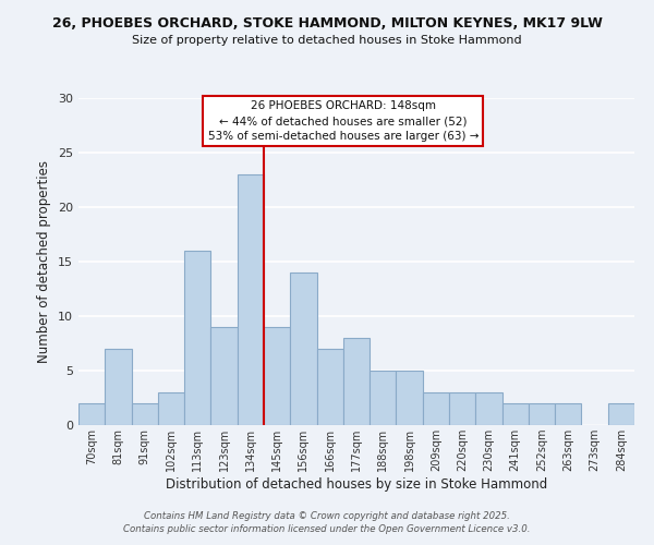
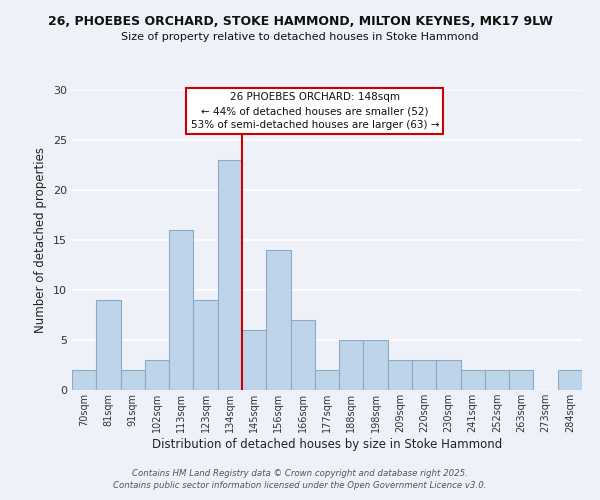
81sqm: 7 -> 9
145sqm: 9 -> 6
177sqm: 8 -> 2
